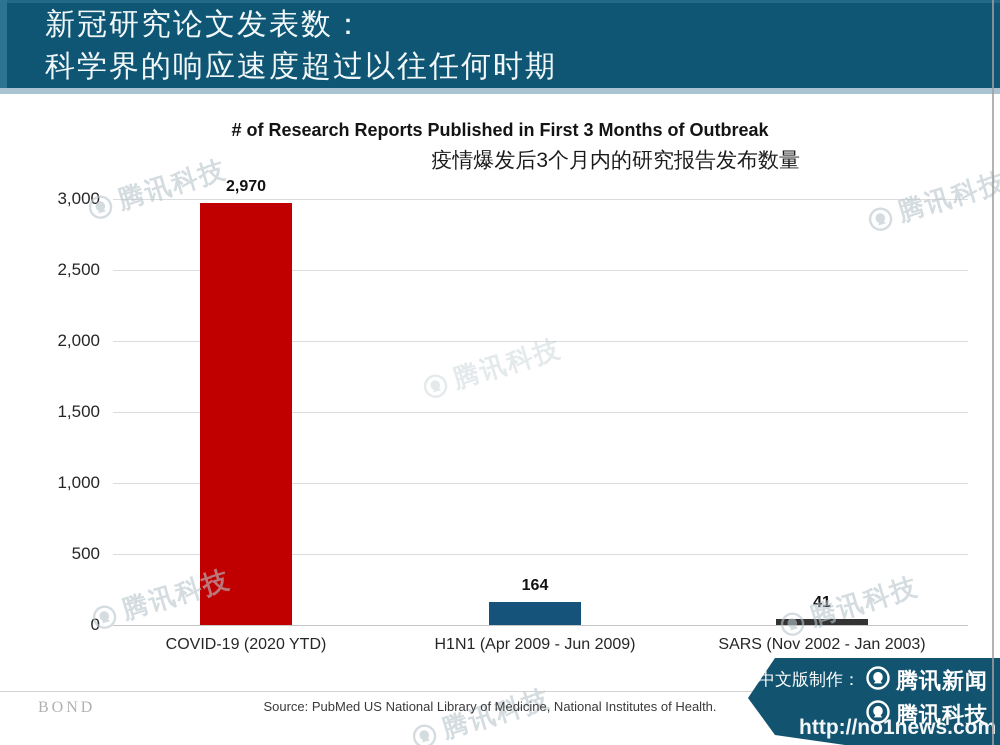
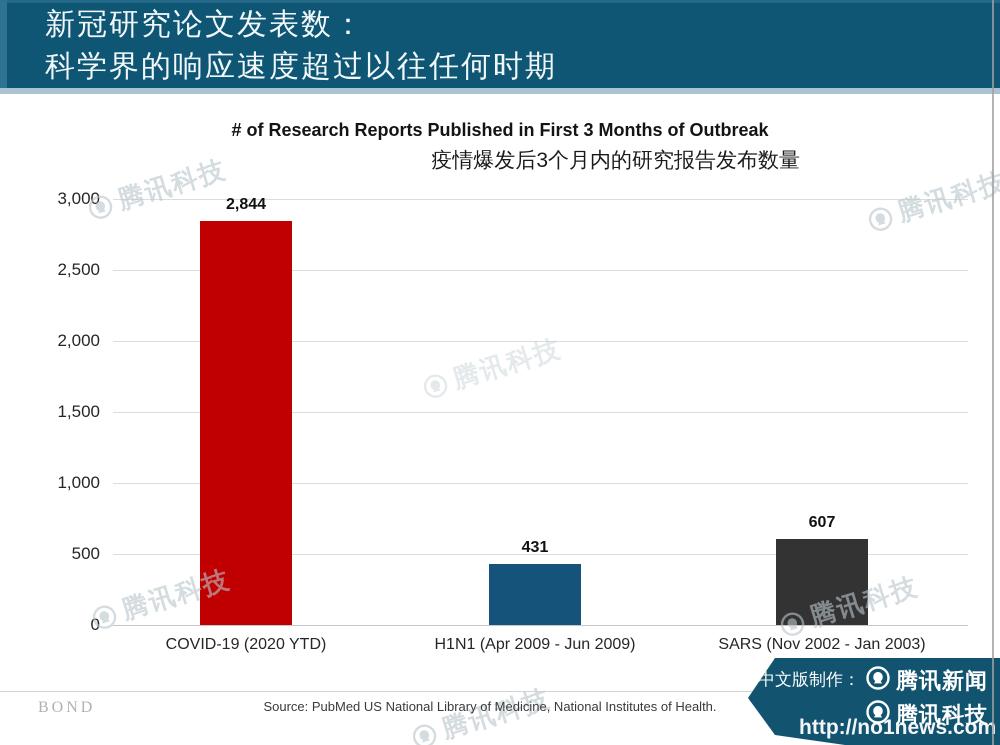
COVID-19 (2020 YTD): 2,970 -> 2,844
H1N1 (Apr 2009 - Jun 2009): 164 -> 431
SARS (Nov 2002 - Jan 2003): 41 -> 607
